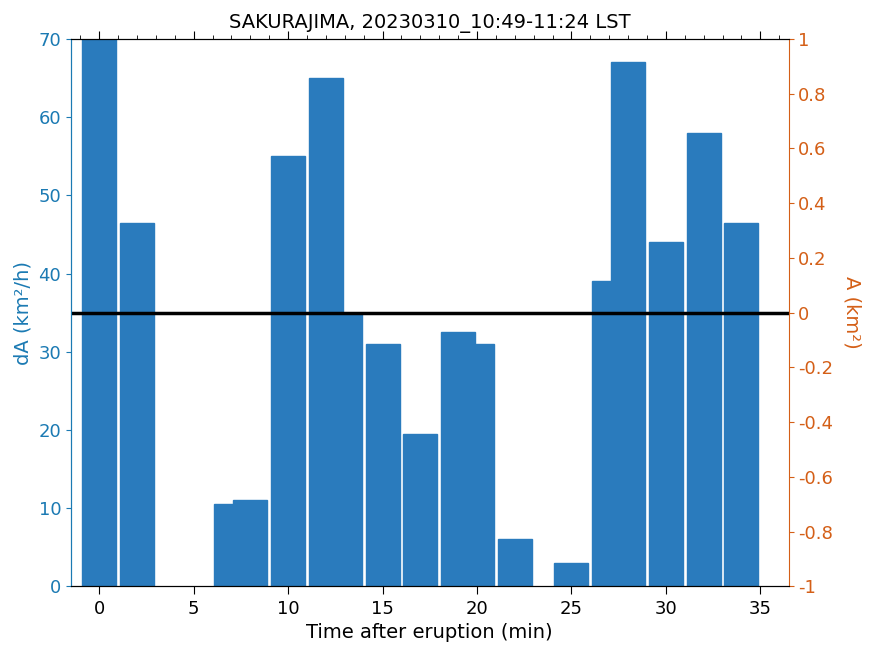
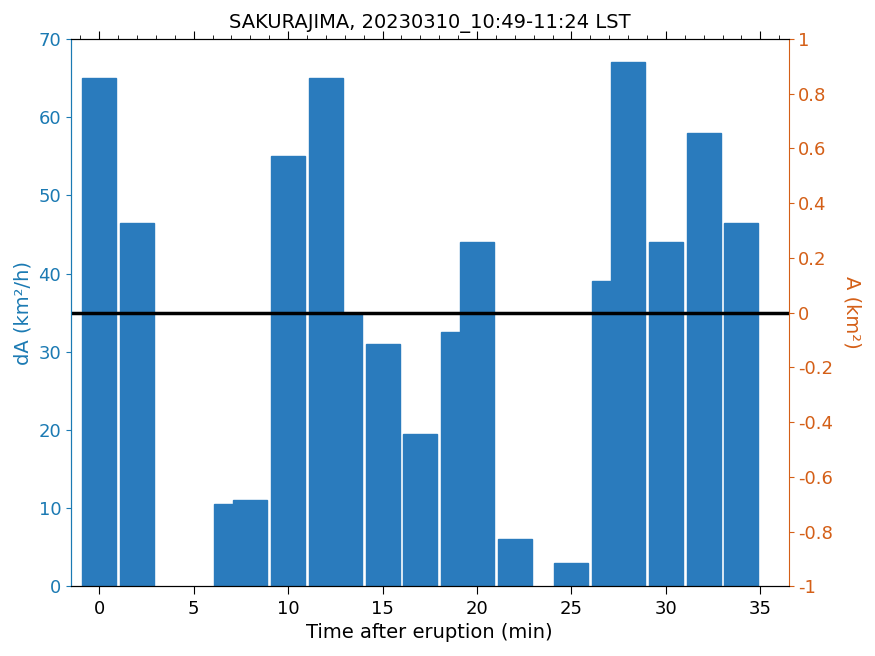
0: 70.0 -> 65.0
20: 31.0 -> 44.0
